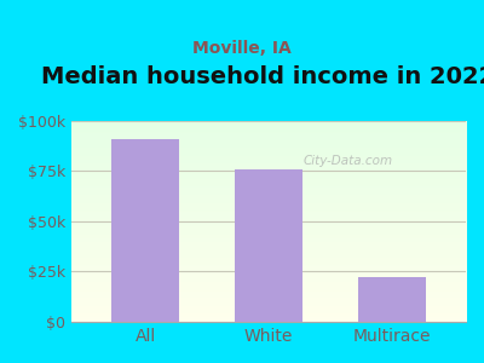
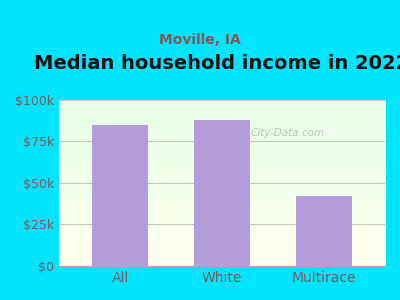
All: $91k -> $85k
White: $76k -> $88k
Multirace: $22k -> $42k
